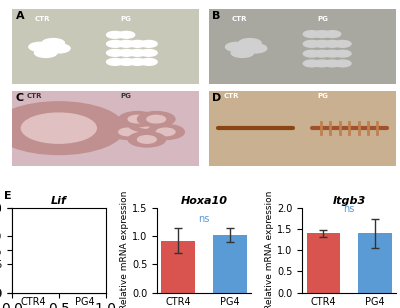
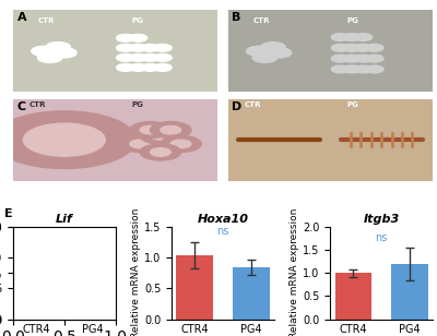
Hoxa10/CTR4: 0.92 -> 1.04
Hoxa10/PG4: 1.02 -> 0.84
Itgb3/CTR4: 1.4 -> 1.0
Itgb3/PG4: 1.4 -> 1.2
